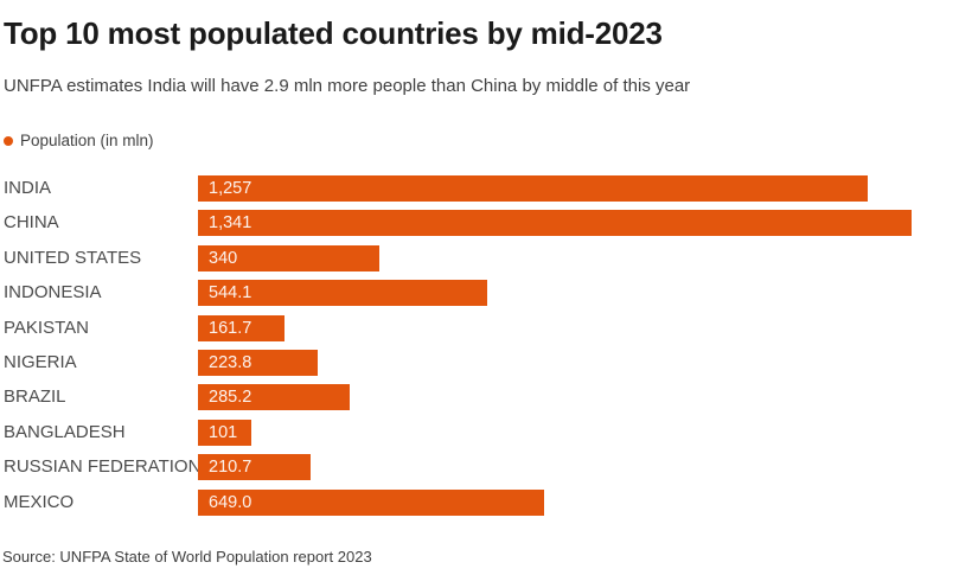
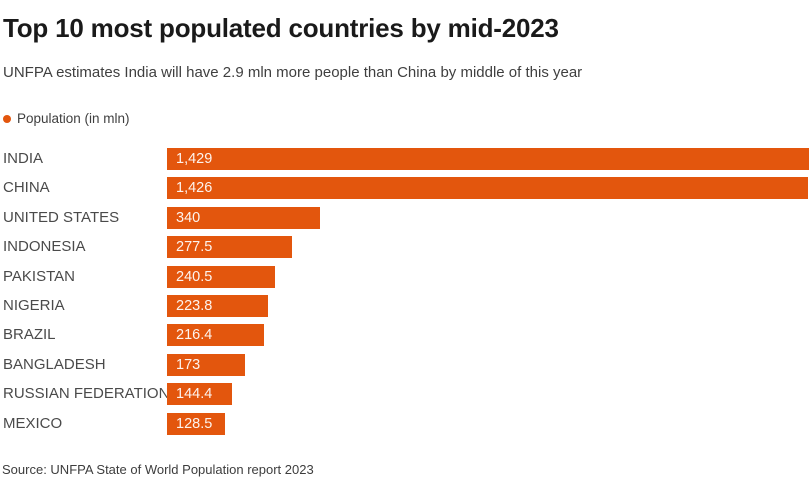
INDIA: 1,257 -> 1,429
CHINA: 1,341 -> 1,426
INDONESIA: 544.1 -> 277.5
PAKISTAN: 161.7 -> 240.5
BRAZIL: 285.2 -> 216.4
BANGLADESH: 101 -> 173
RUSSIAN FEDERATION: 210.7 -> 144.4
MEXICO: 649.0 -> 128.5
